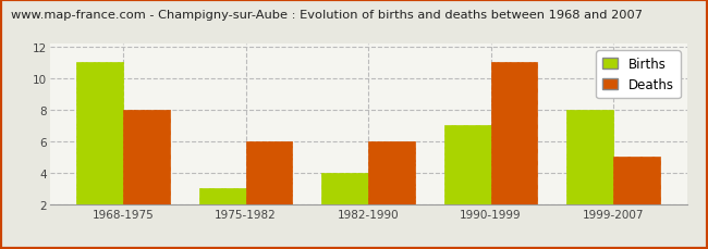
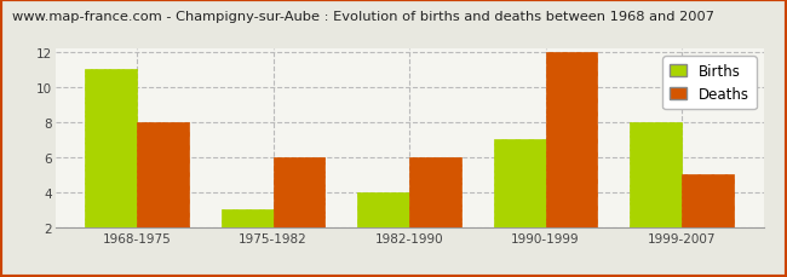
Deaths/1990-1999: 11 -> 12
